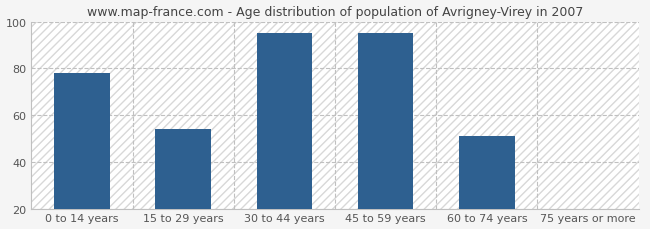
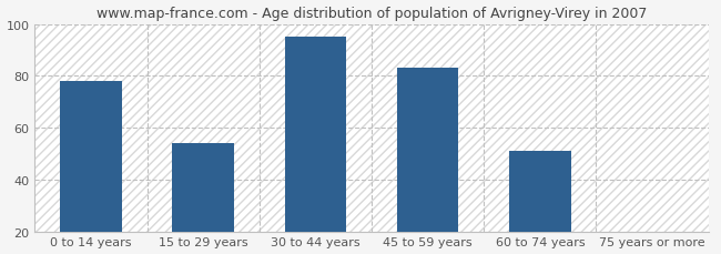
45 to 59 years: 95 -> 83
